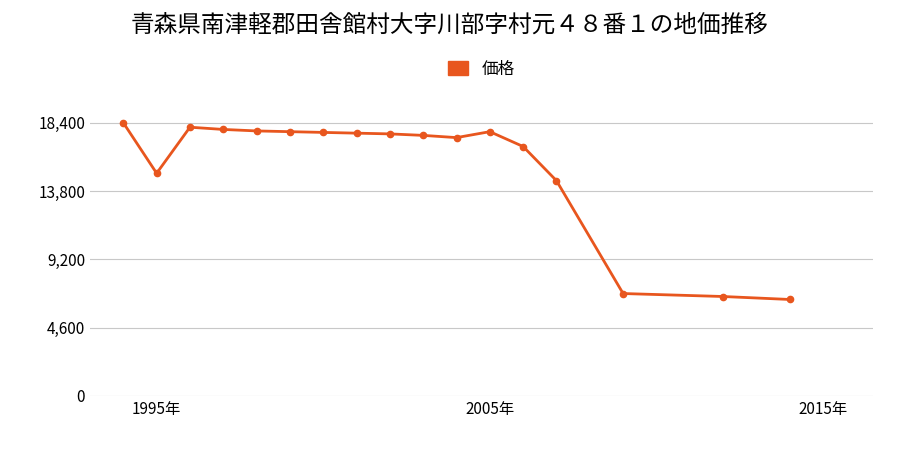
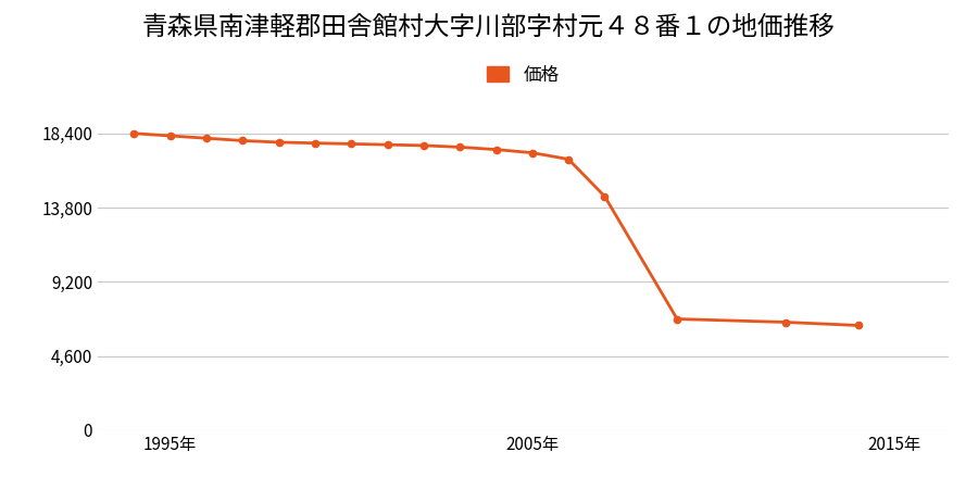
1995年: 15,000 -> 18,200
2005年: 17,800 -> 17,200
